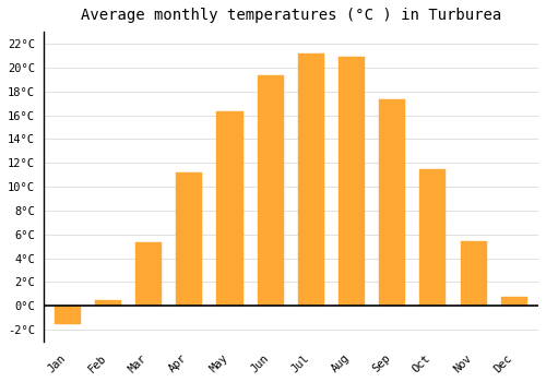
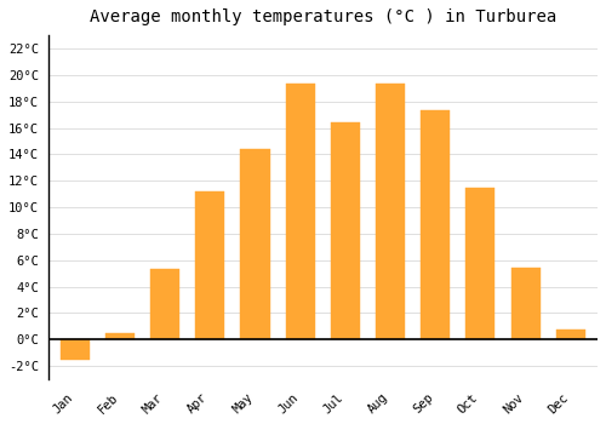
May: 16.3°C -> 14.4°C
Jul: 21.2°C -> 16.4°C
Aug: 20.9°C -> 19.3°C
